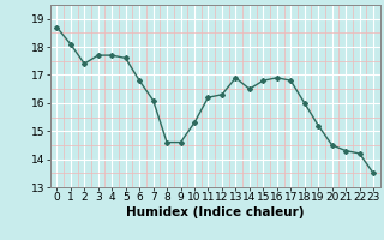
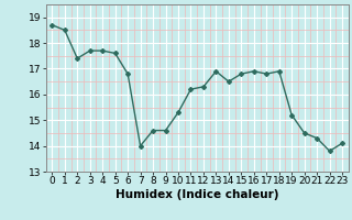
1: 18.1 -> 18.5
7: 16.1 -> 14.0
18: 16.0 -> 16.9
22: 14.2 -> 13.8
23: 13.5 -> 14.1
